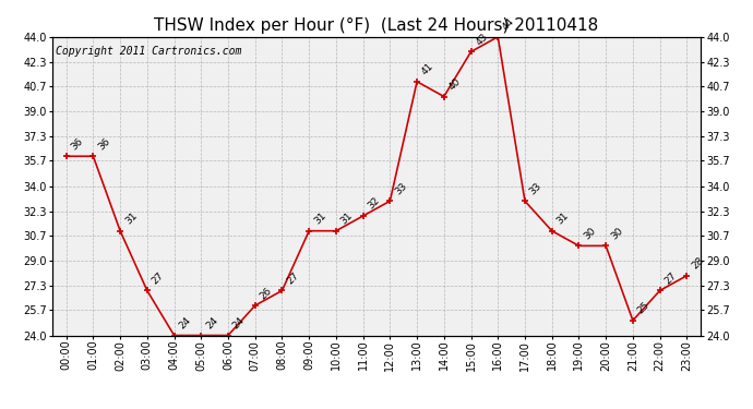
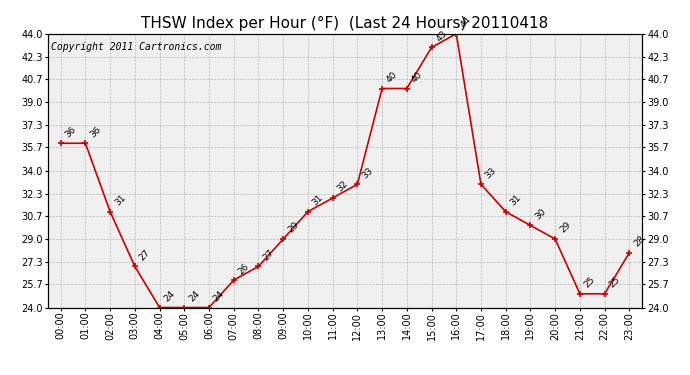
09:00: 31 -> 29
13:00: 41 -> 40
20:00: 30 -> 29
22:00: 27 -> 25
